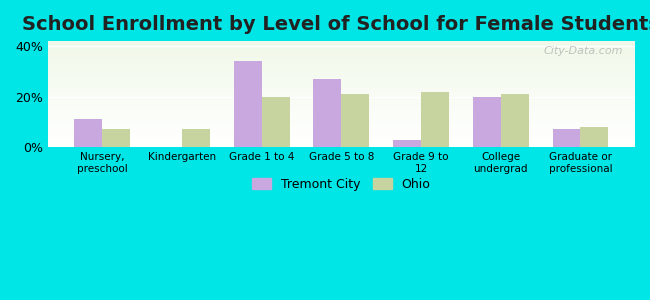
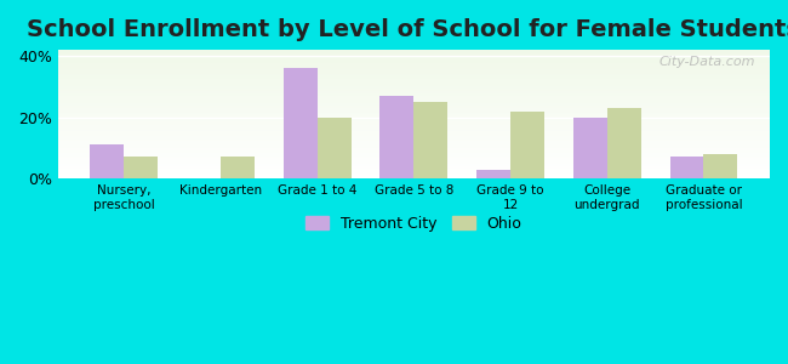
Tremont City/Grade 1 to 4: 34% -> 36%
Ohio/Grade 5 to 8: 21% -> 25%
Ohio/College undergrad: 21% -> 23%
